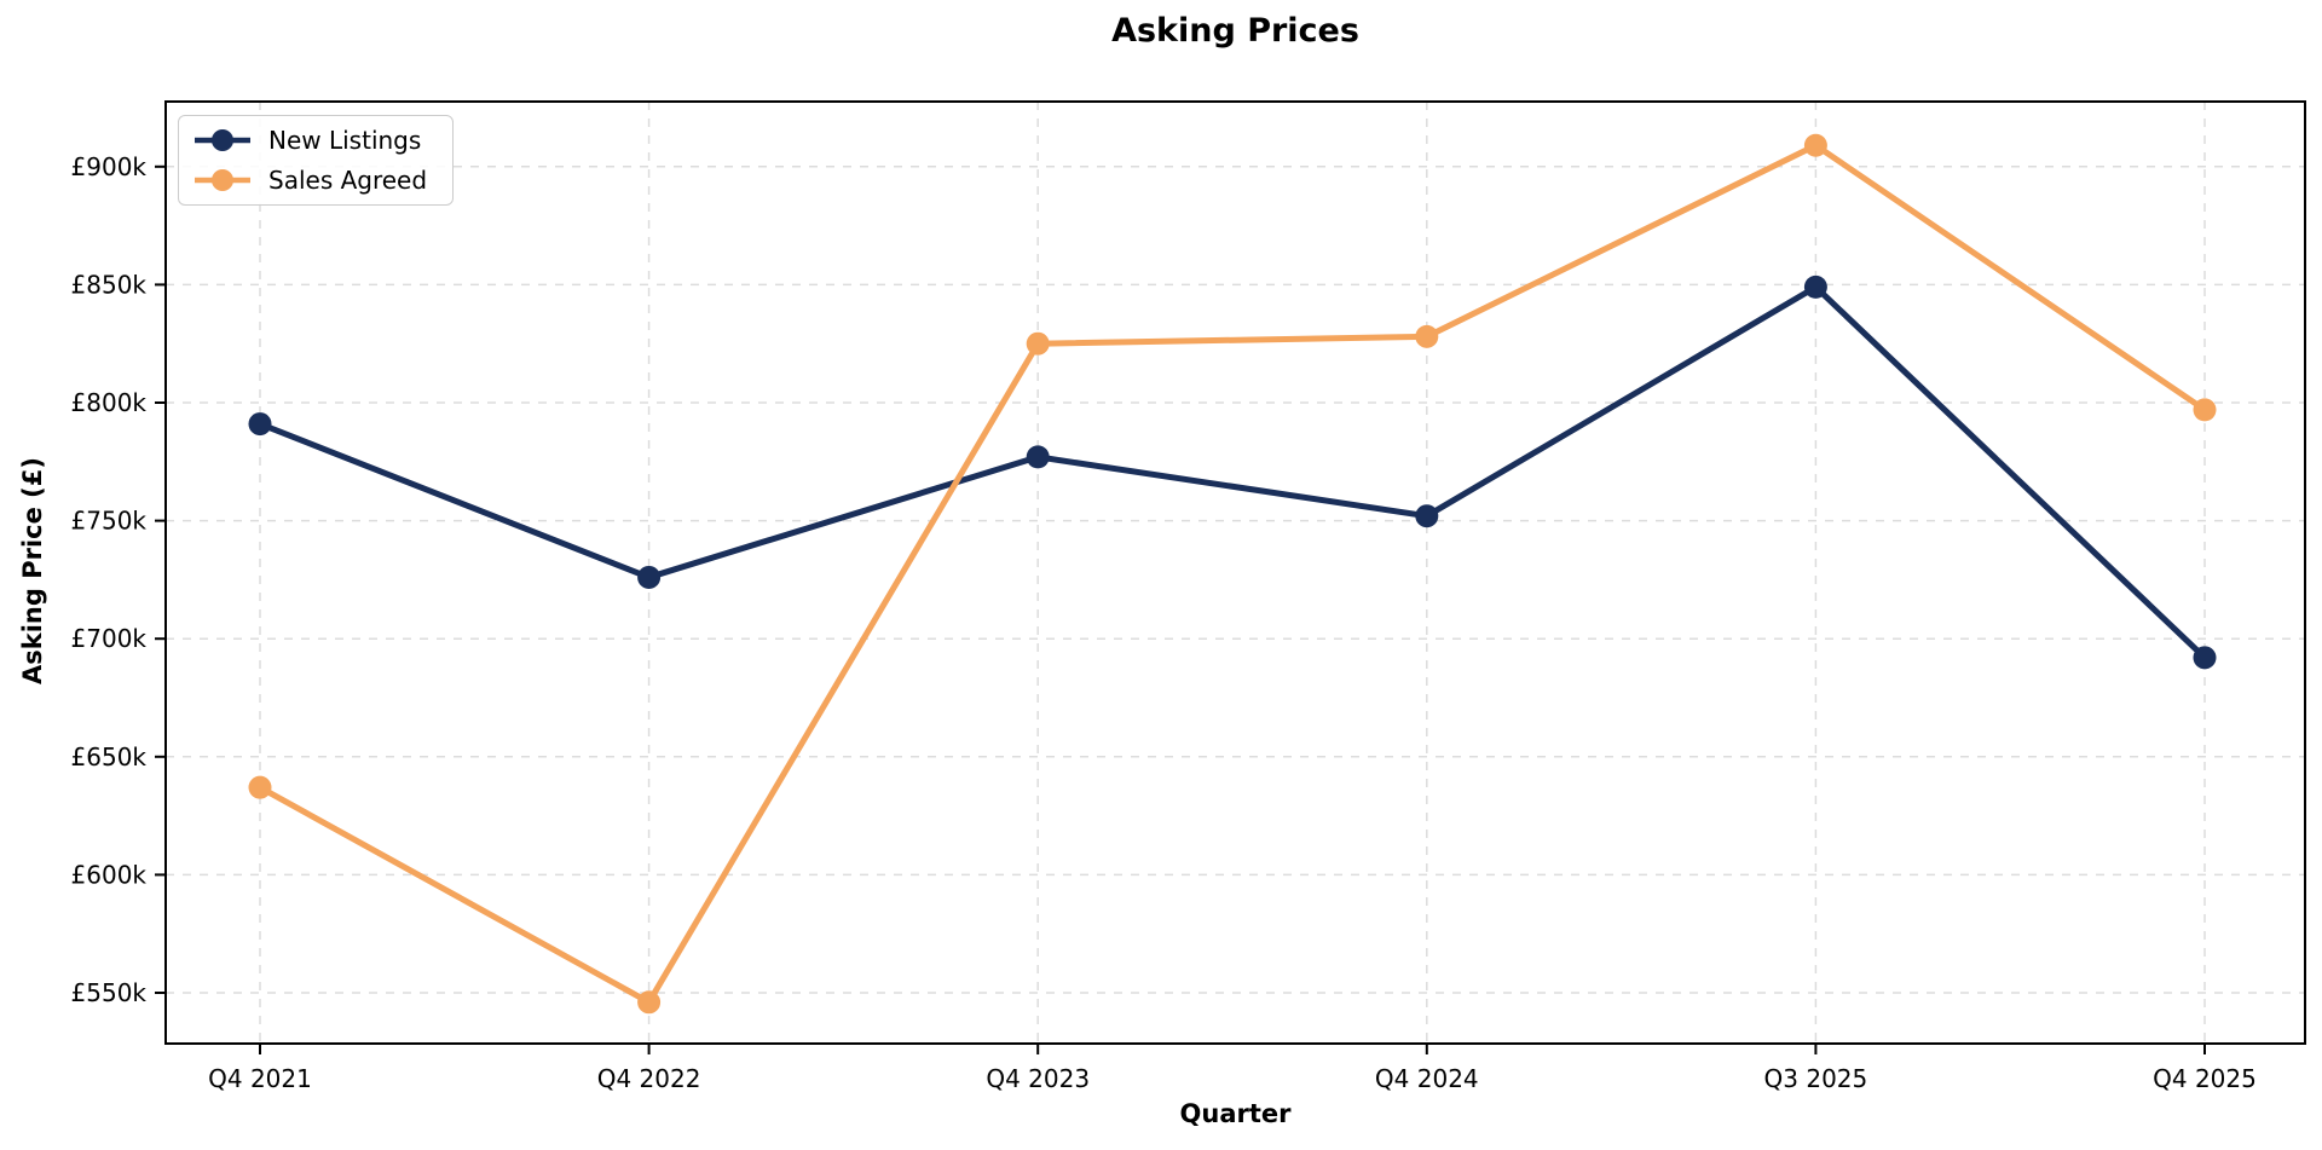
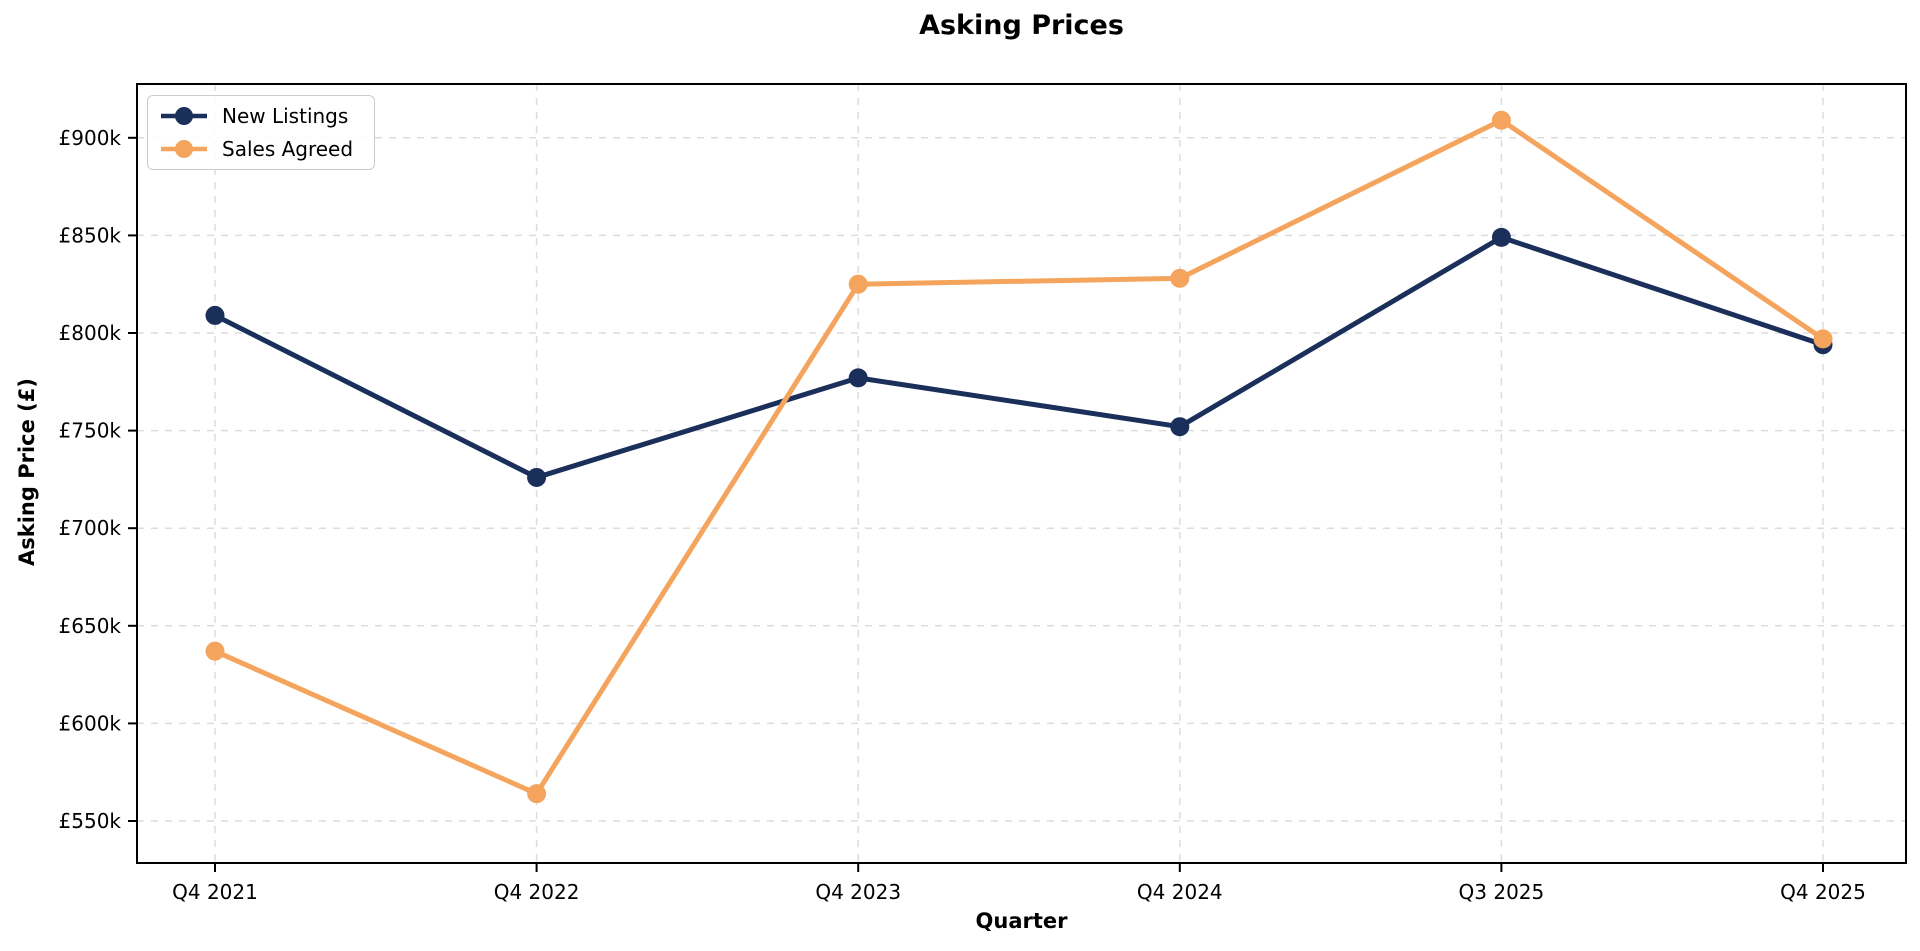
New Listings/Q4 2021: £791k -> £809k
Sales Agreed/Q4 2022: £546k -> £564k
New Listings/Q4 2025: £692k -> £794k
